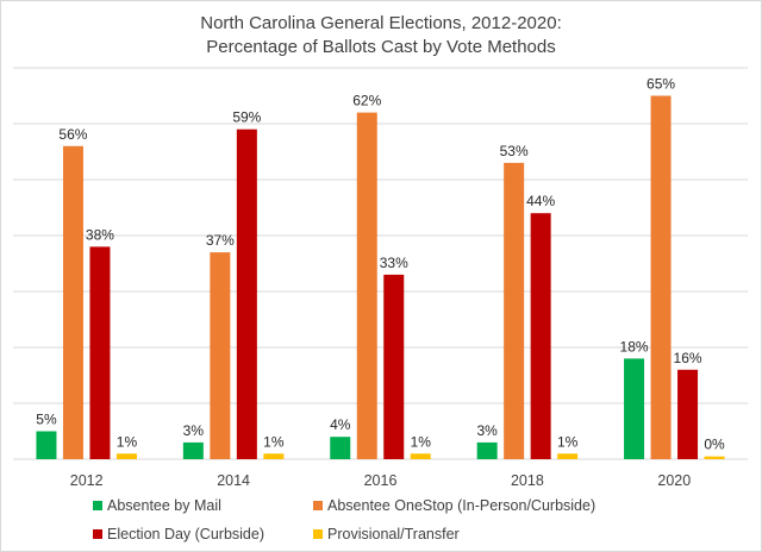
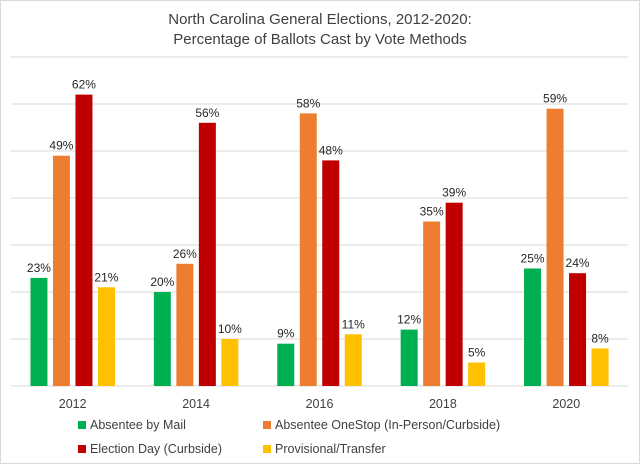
Absentee by Mail/2012: 5% -> 23%
Absentee OneStop (In-Person/Curbside)/2012: 56% -> 49%
Election Day (Curbside)/2012: 38% -> 62%
Provisional/Transfer/2012: 1% -> 21%
Absentee by Mail/2014: 3% -> 20%
Absentee OneStop (In-Person/Curbside)/2014: 37% -> 26%
Election Day (Curbside)/2014: 59% -> 56%
Provisional/Transfer/2014: 1% -> 10%
Absentee by Mail/2016: 4% -> 9%
Absentee OneStop (In-Person/Curbside)/2016: 62% -> 58%
Election Day (Curbside)/2016: 33% -> 48%
Provisional/Transfer/2016: 1% -> 11%
Absentee by Mail/2018: 3% -> 12%
Absentee OneStop (In-Person/Curbside)/2018: 53% -> 35%
Election Day (Curbside)/2018: 44% -> 39%
Provisional/Transfer/2018: 1% -> 5%
Absentee by Mail/2020: 18% -> 25%
Absentee OneStop (In-Person/Curbside)/2020: 65% -> 59%
Election Day (Curbside)/2020: 16% -> 24%
Provisional/Transfer/2020: 0% -> 8%
